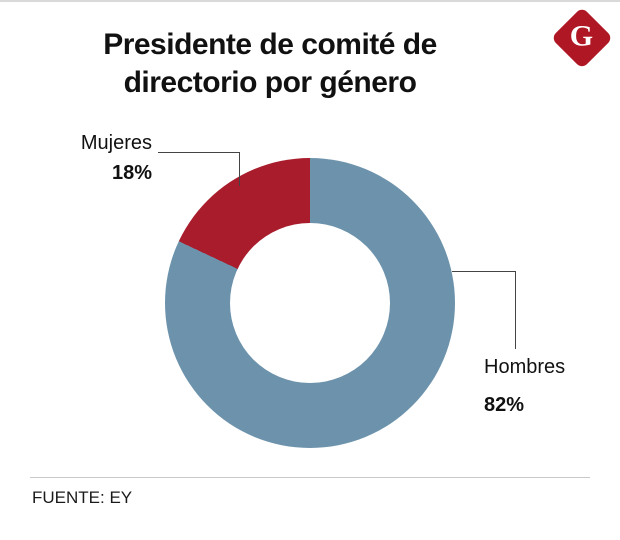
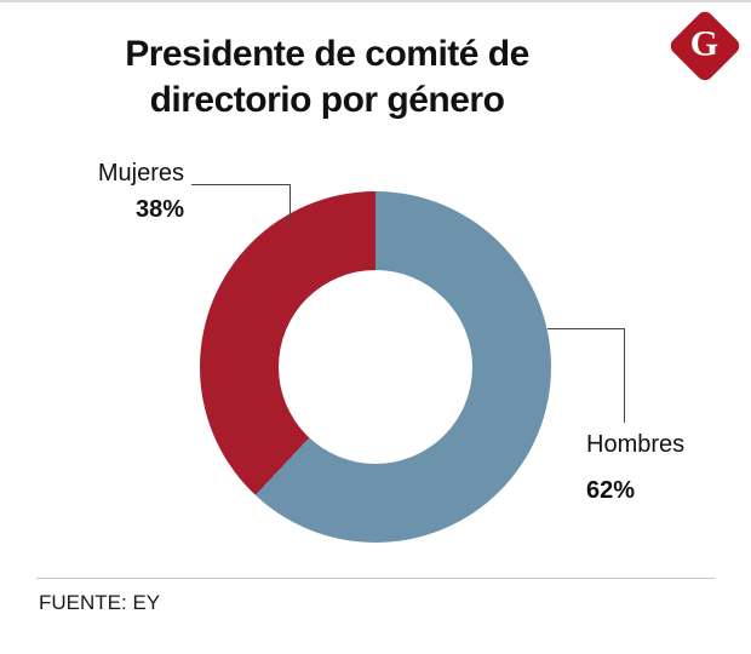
Mujeres: 18% -> 38%
Hombres: 82% -> 62%
